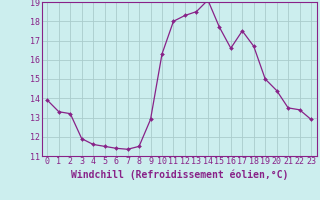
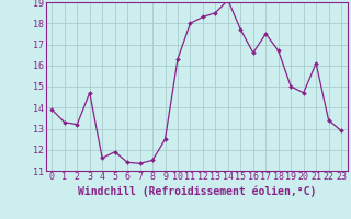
3: 11.9 -> 14.7
5: 11.5 -> 11.9
9: 12.9 -> 12.5
20: 14.4 -> 14.7
21: 13.5 -> 16.1
